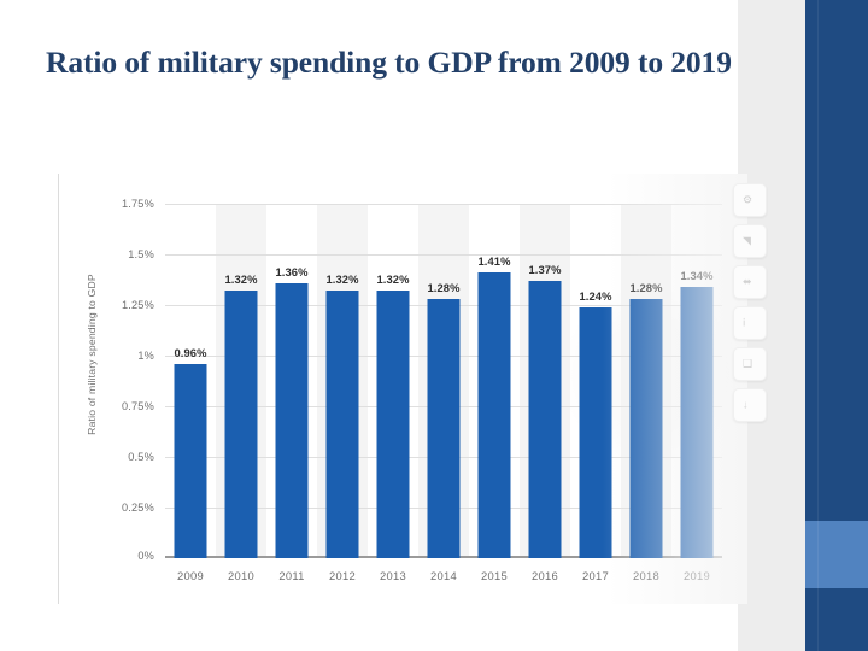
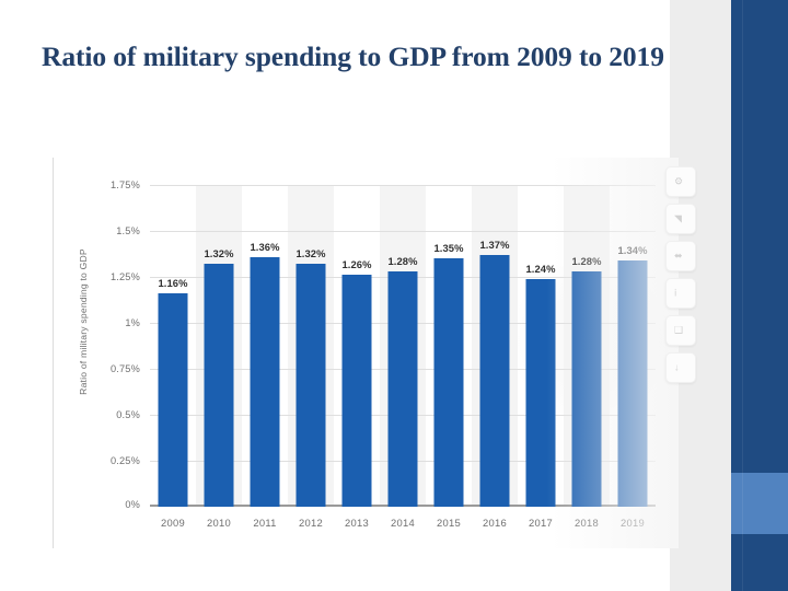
2009: 0.96% -> 1.16%
2013: 1.32% -> 1.26%
2015: 1.41% -> 1.35%
